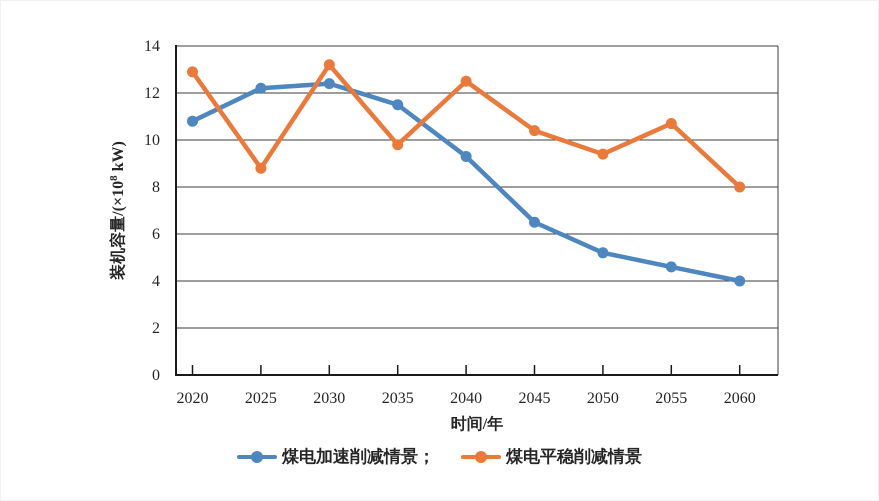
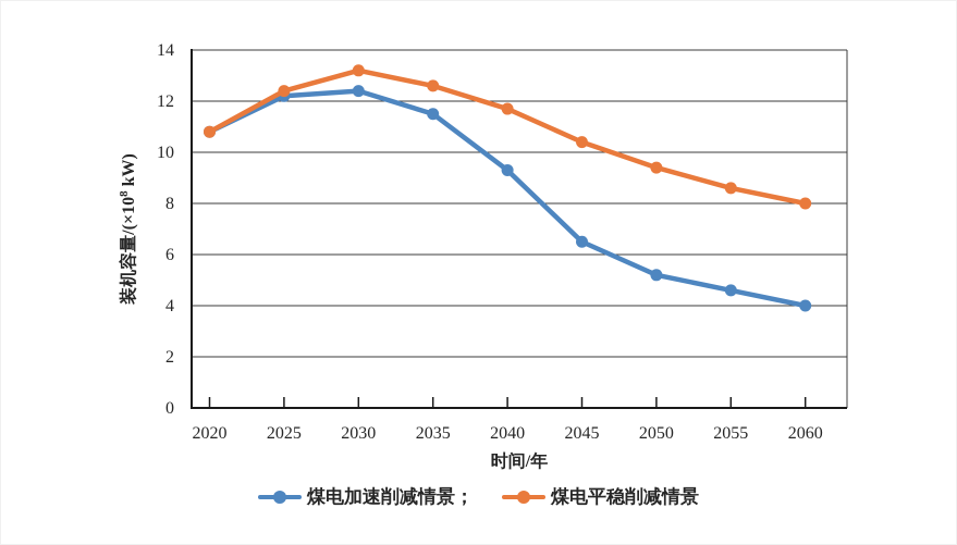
煤电平稳削减情景/2020: 12.9 -> 10.8
煤电平稳削减情景/2025: 8.8 -> 12.4
煤电平稳削减情景/2035: 9.8 -> 12.6
煤电平稳削减情景/2040: 12.5 -> 11.7
煤电平稳削减情景/2055: 10.7 -> 8.6
